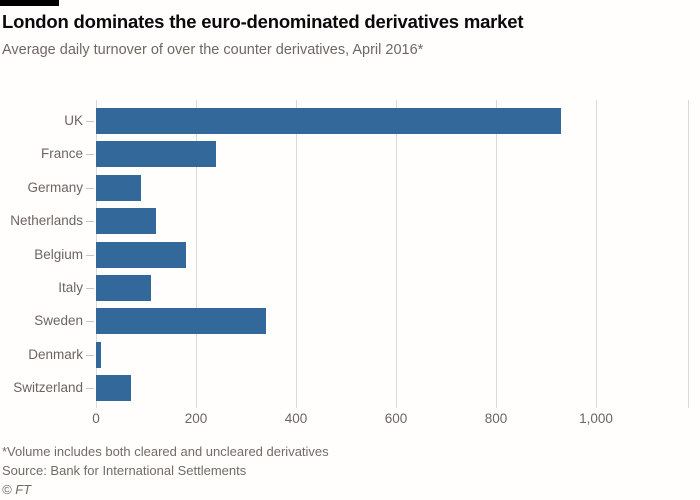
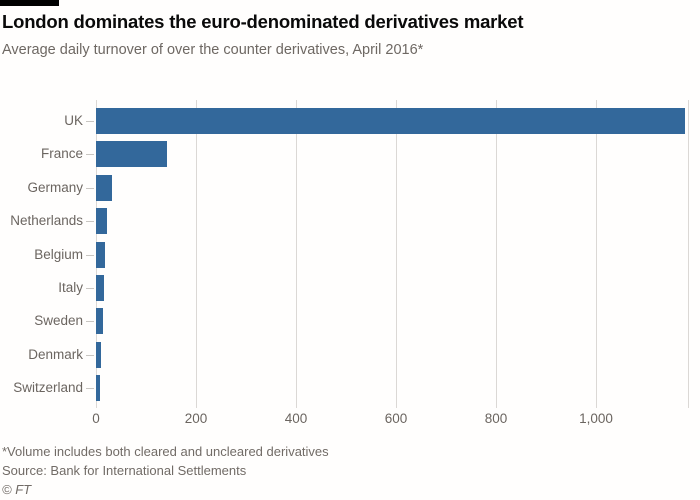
UK: 930 -> 1180
France: 240 -> 140
Germany: 90 -> 30
Netherlands: 120 -> 20
Belgium: 180 -> 20
Italy: 110 -> 20
Sweden: 340 -> 10
Switzerland: 70 -> 10
